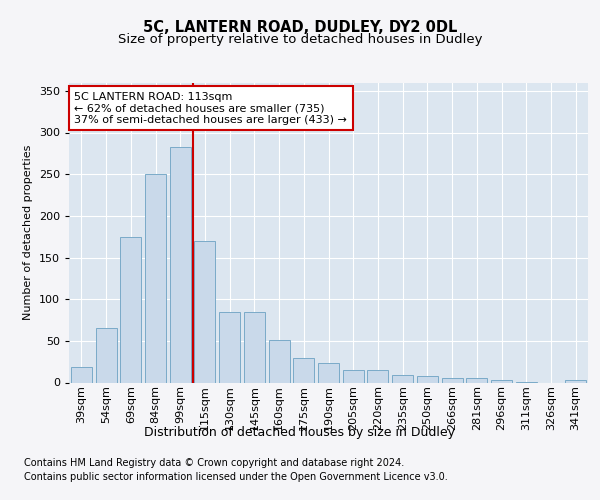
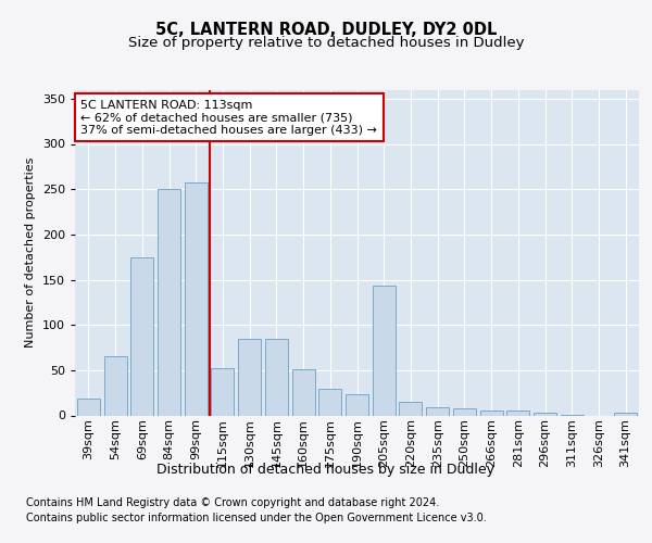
99sqm: 283 -> 258
115sqm: 170 -> 52
205sqm: 15 -> 144
